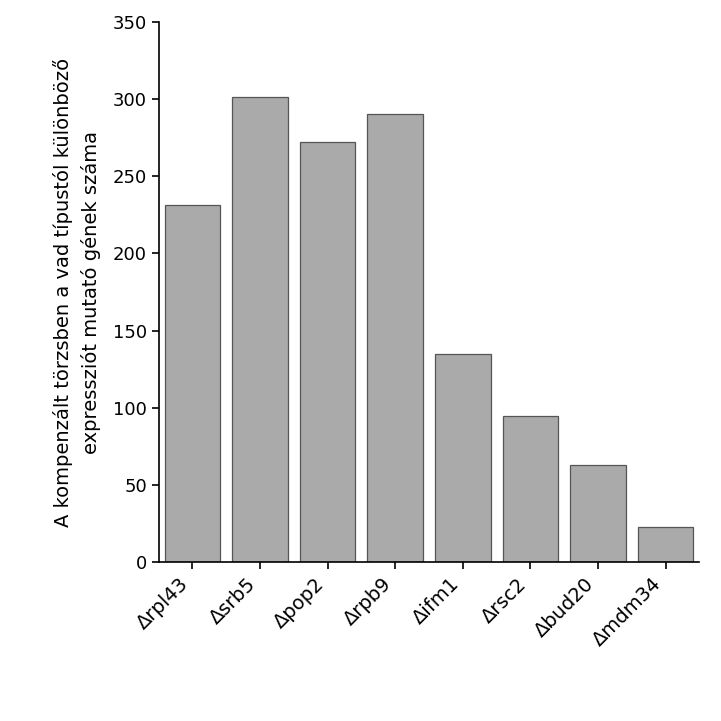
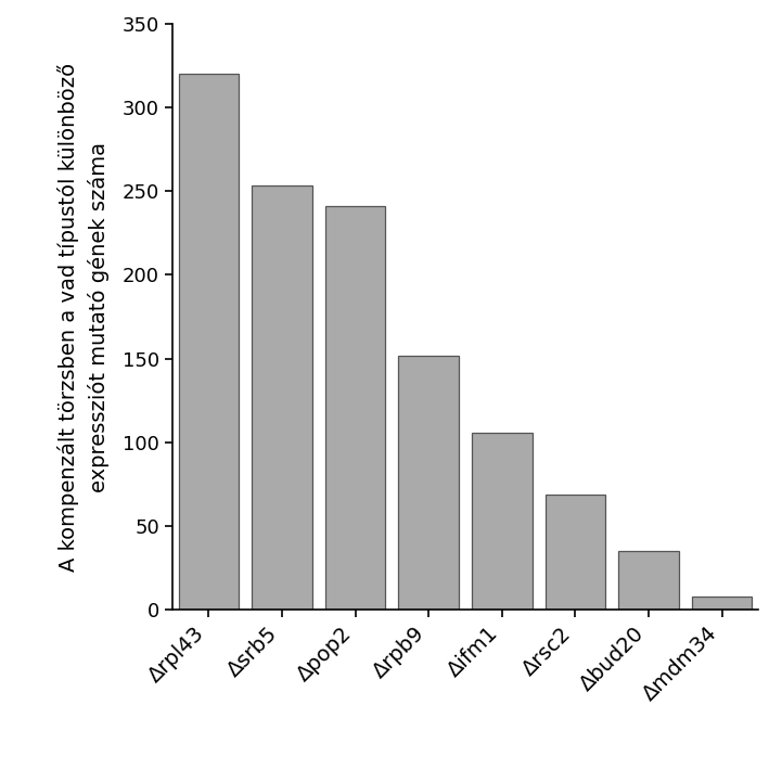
Δrpl43: 231 -> 320
Δsrb5: 301 -> 253
Δpop2: 272 -> 241
Δrpb9: 290 -> 152
Δifm1: 135 -> 106
Δrsc2: 95 -> 69
Δbud20: 63 -> 35
Δmdm34: 23 -> 8
